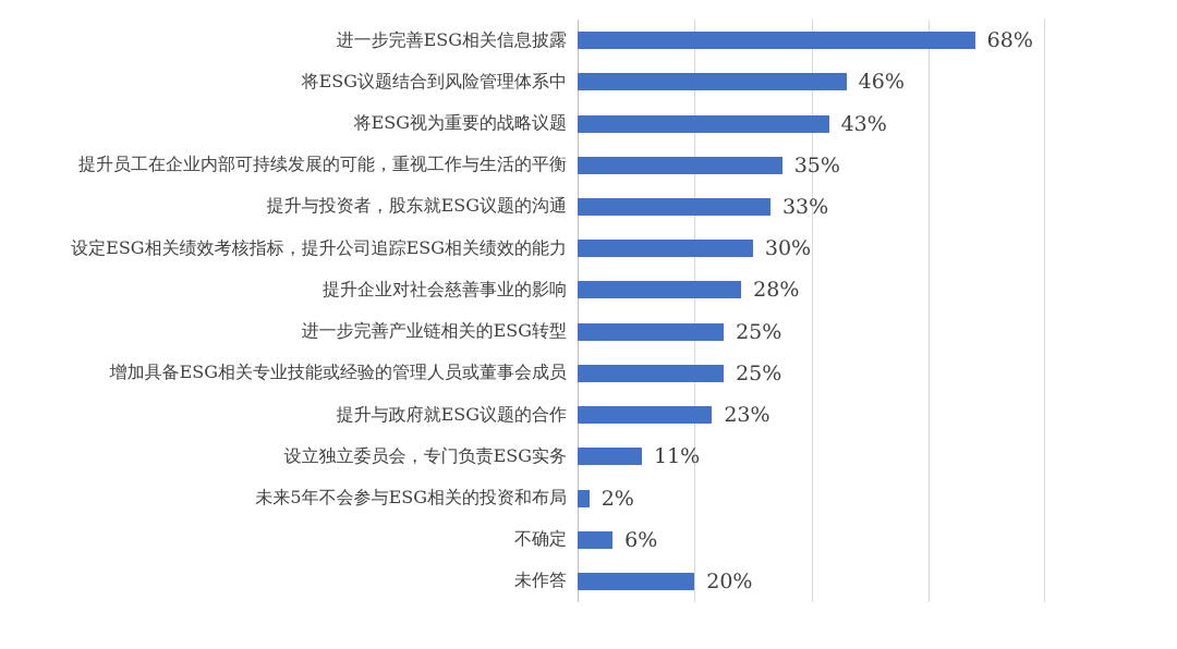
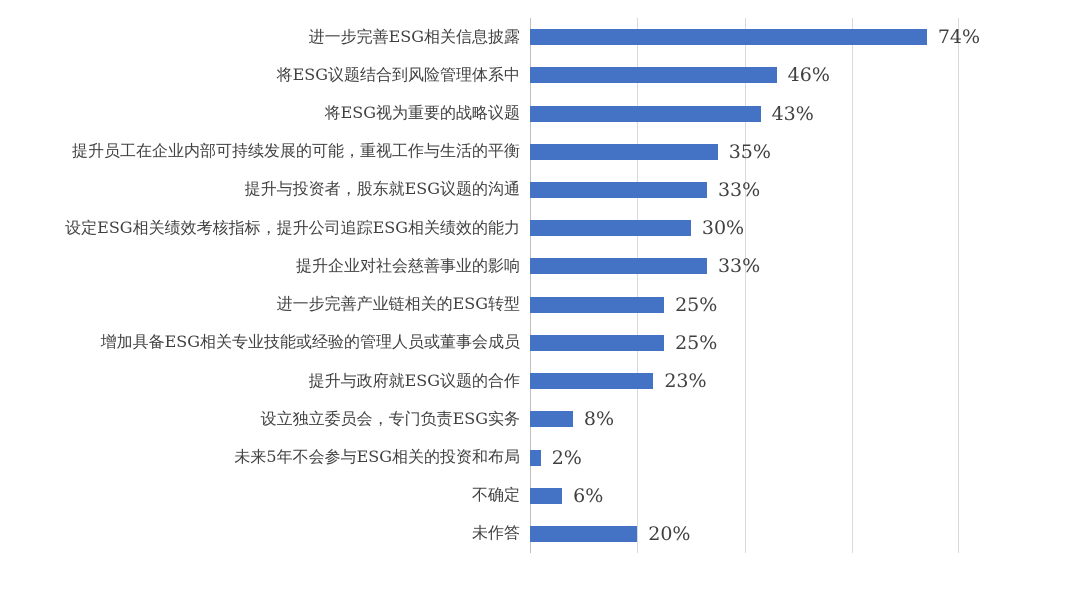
进一步完善ESG相关信息披露: 68% -> 74%
提升企业对社会慈善事业的影响: 28% -> 33%
设立独立委员会，专门负责ESG实务: 11% -> 8%
